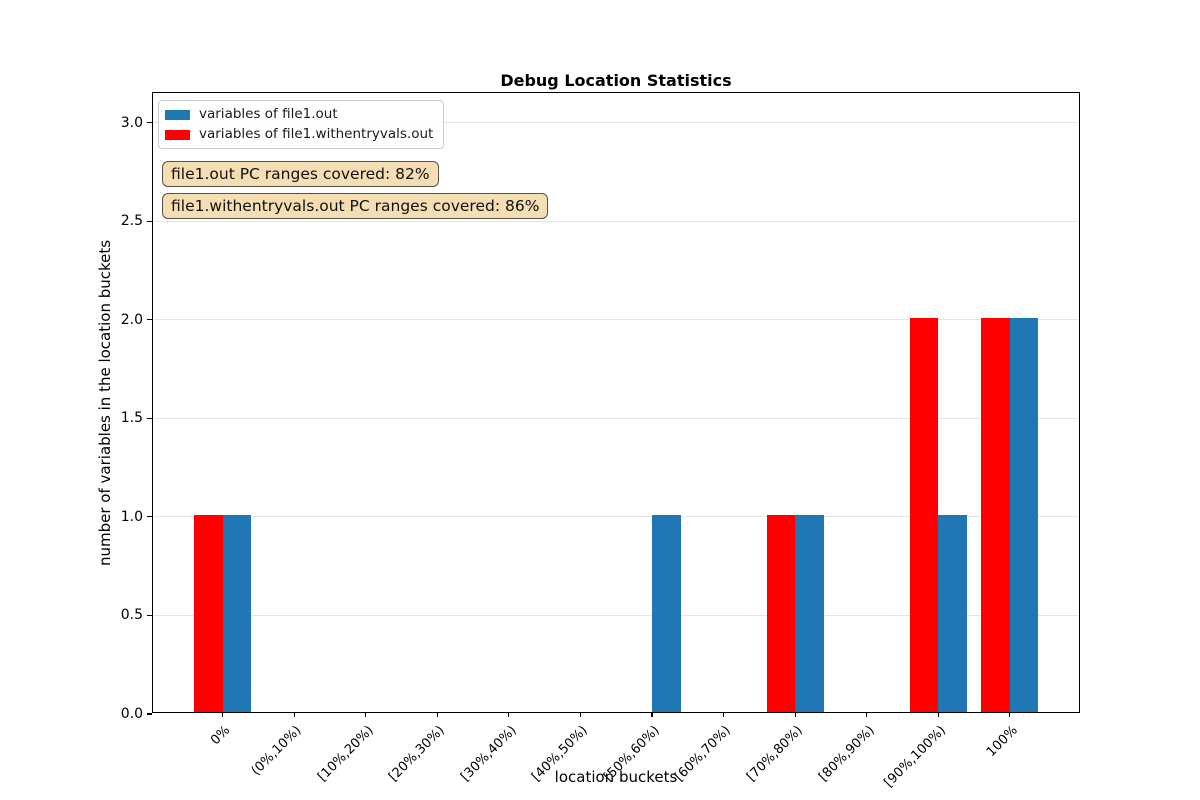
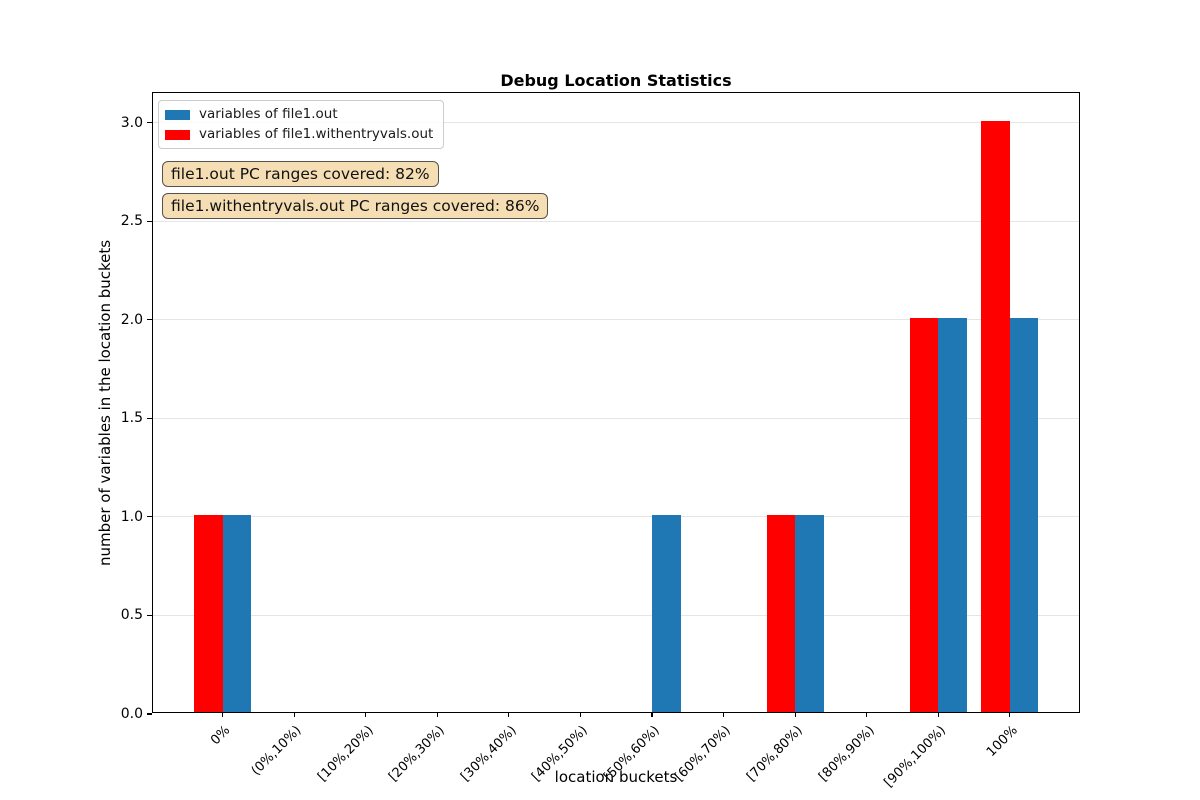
variables of file1.out/[90%,100%): 1 -> 2
variables of file1.withentryvals.out/100%: 2 -> 3
